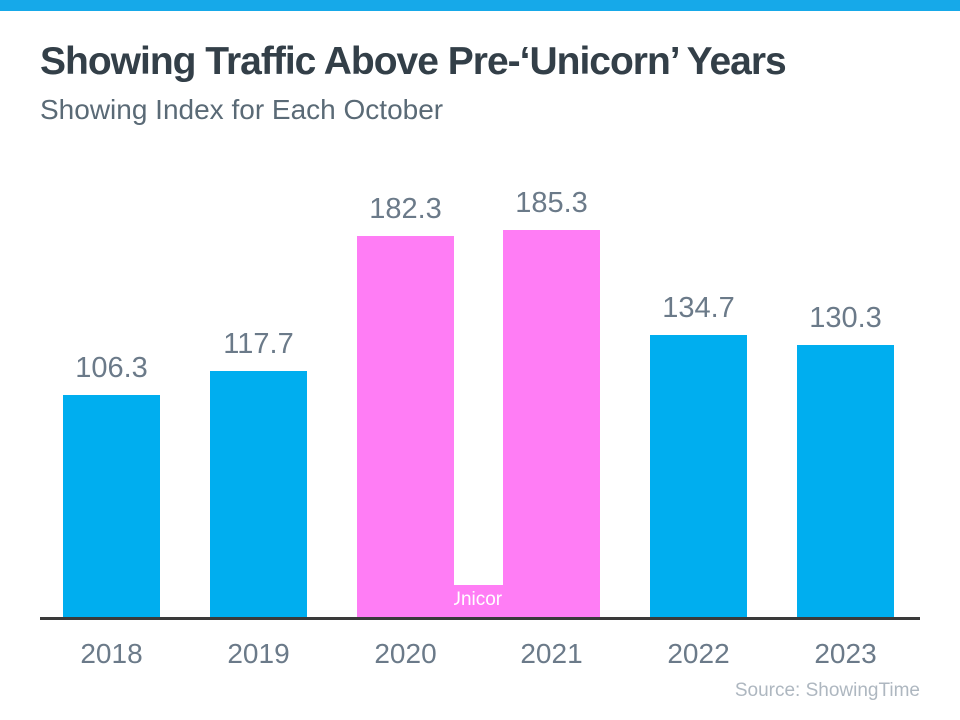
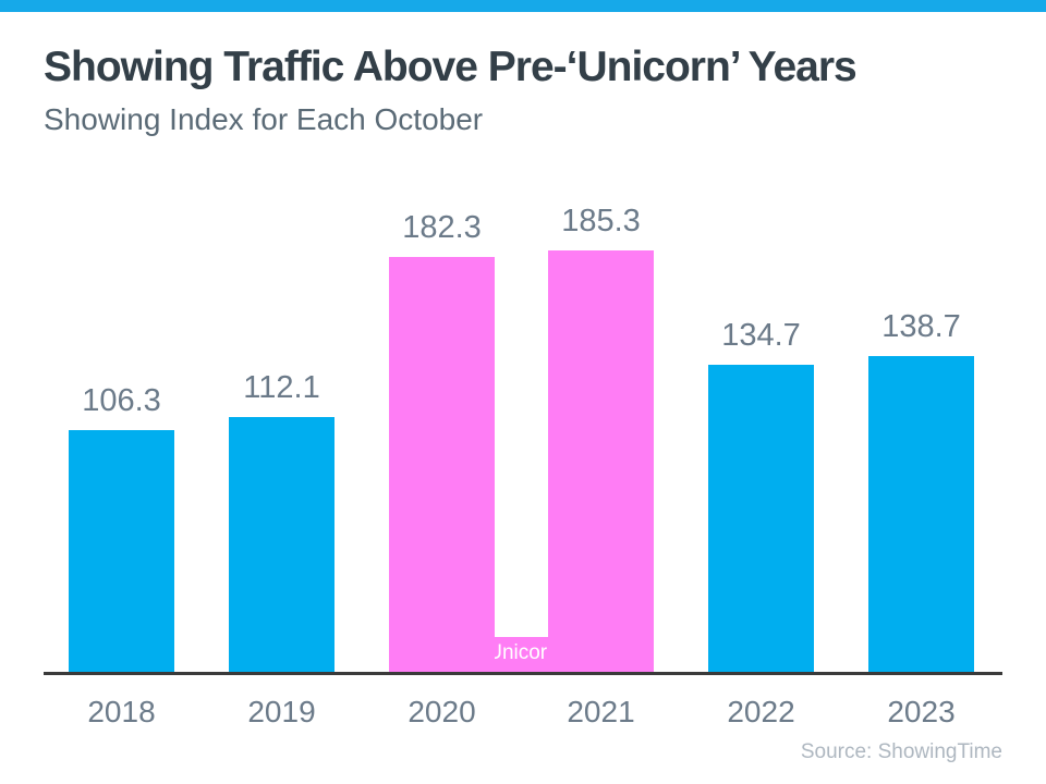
2019: 117.7 -> 112.1
2023: 130.3 -> 138.7
